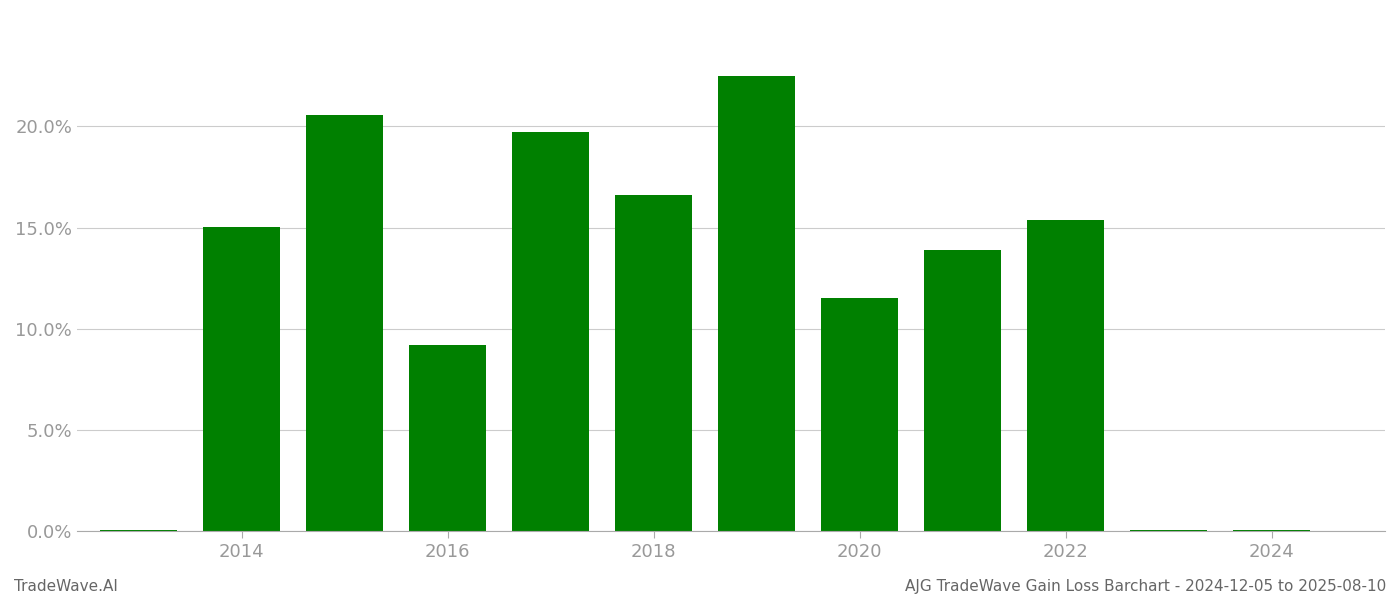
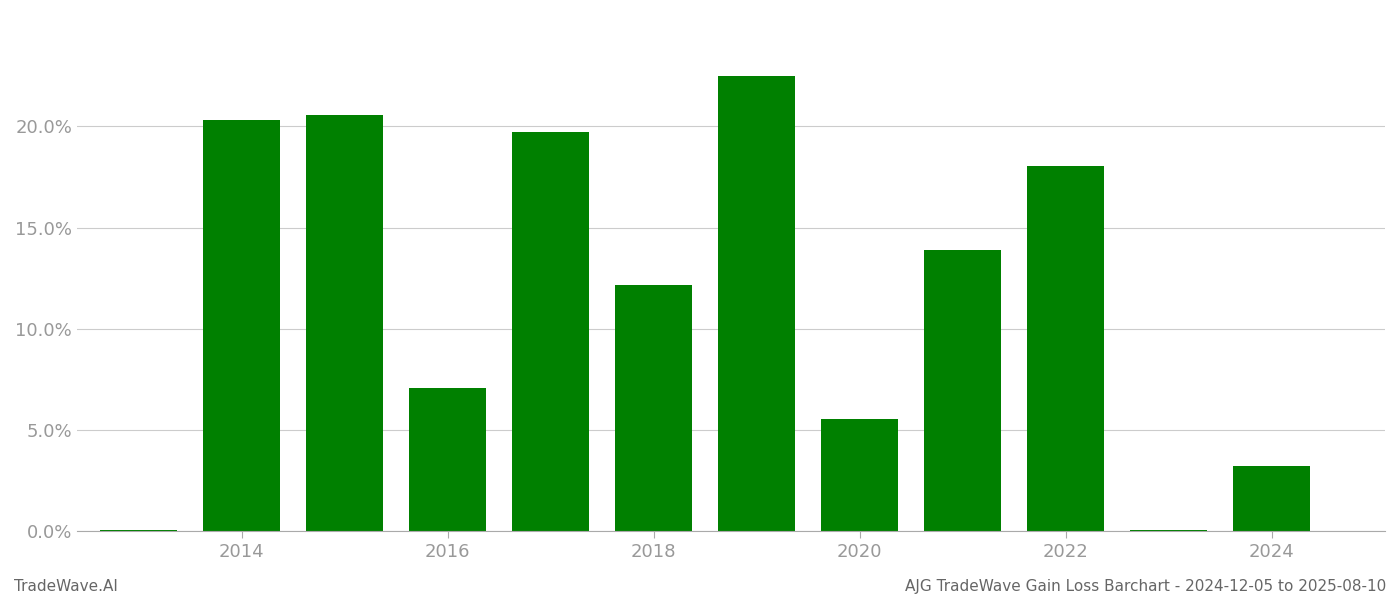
2014: 15.01% -> 20.30%
2016: 9.20% -> 7.05%
2018: 16.60% -> 12.15%
2020: 11.50% -> 5.55%
2022: 15.35% -> 18.05%
2024: 0.05% -> 3.20%
